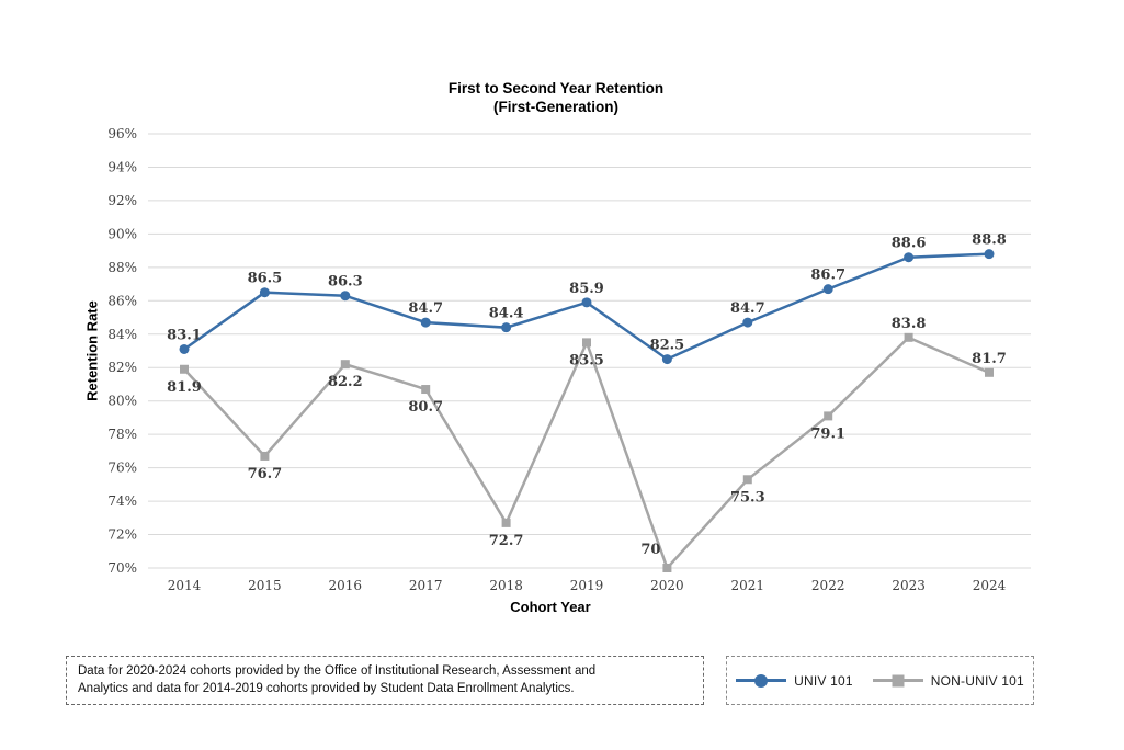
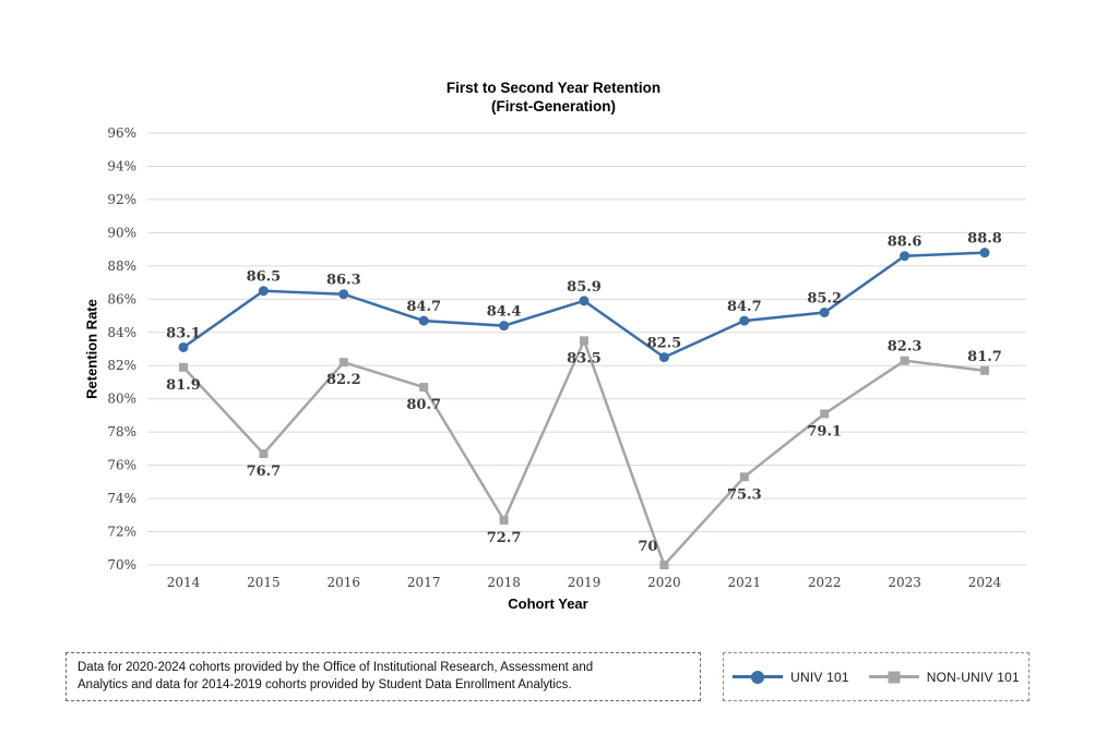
UNIV 101/2022: 86.7 -> 85.2
NON-UNIV 101/2023: 83.8 -> 82.3
